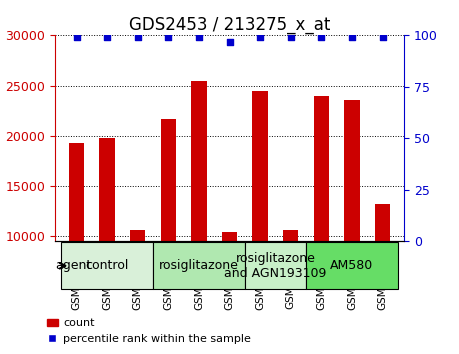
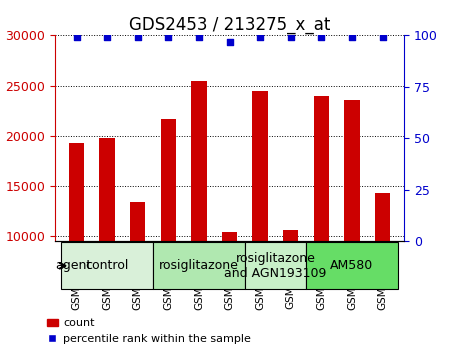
count/GSM132927: 10600 -> 13400
count/GSM132929: 13200 -> 14300
